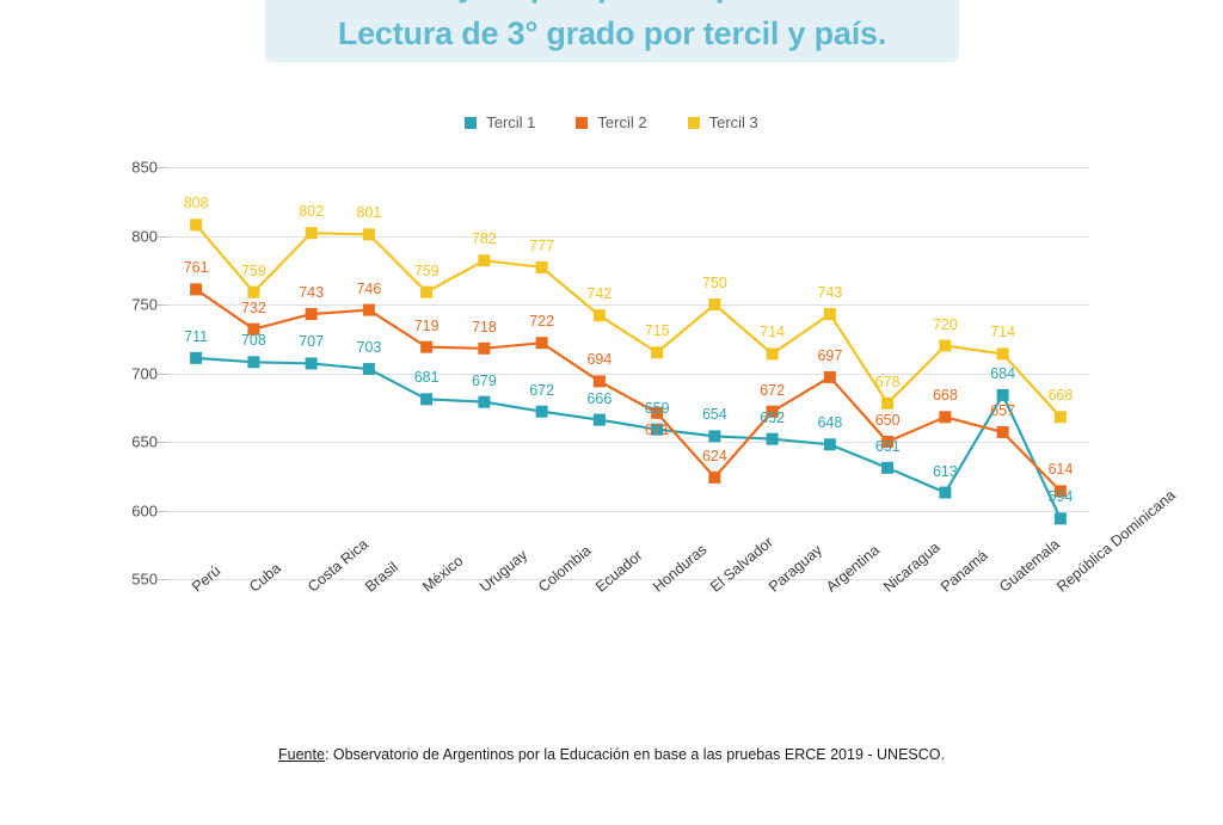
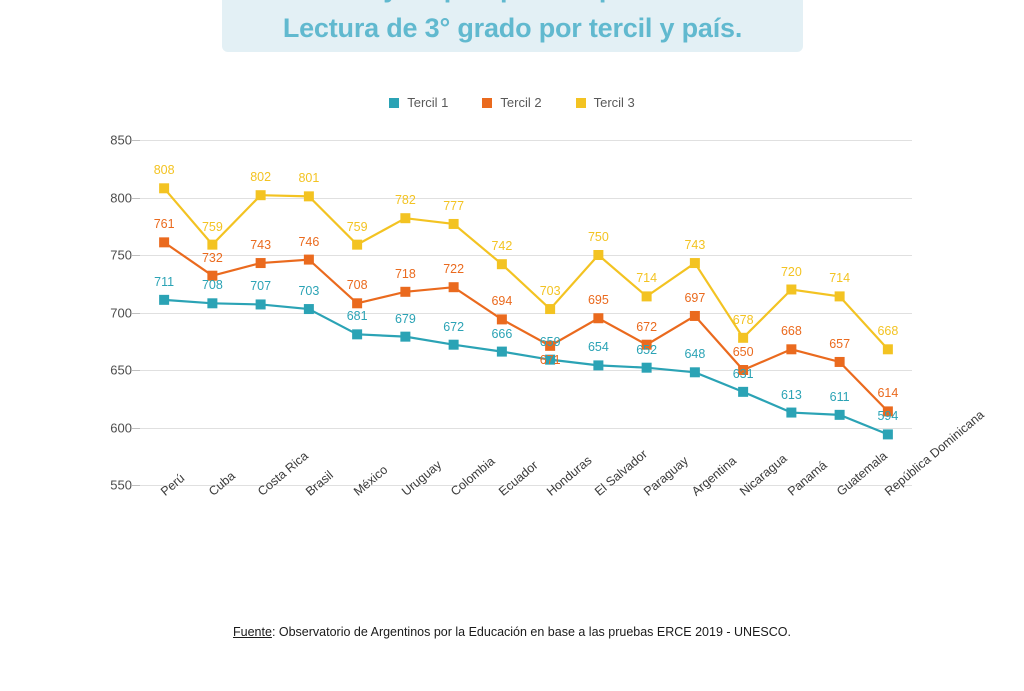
Tercil 2/México: 719 -> 708
Tercil 3/Honduras: 715 -> 703
Tercil 2/El Salvador: 624 -> 695
Tercil 1/Guatemala: 684 -> 611
